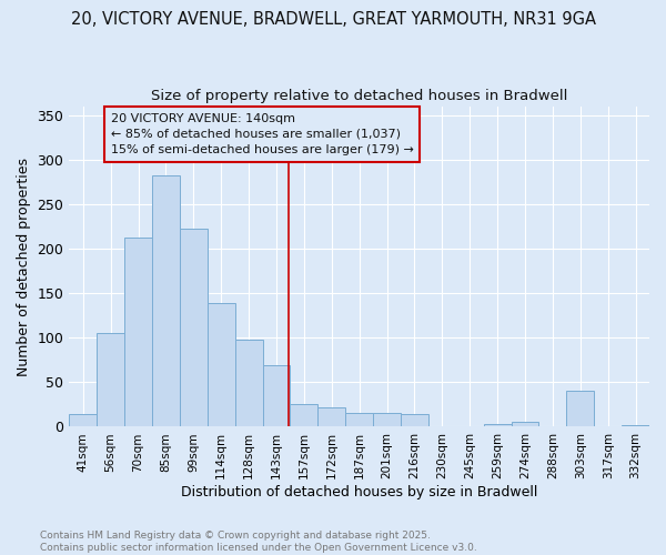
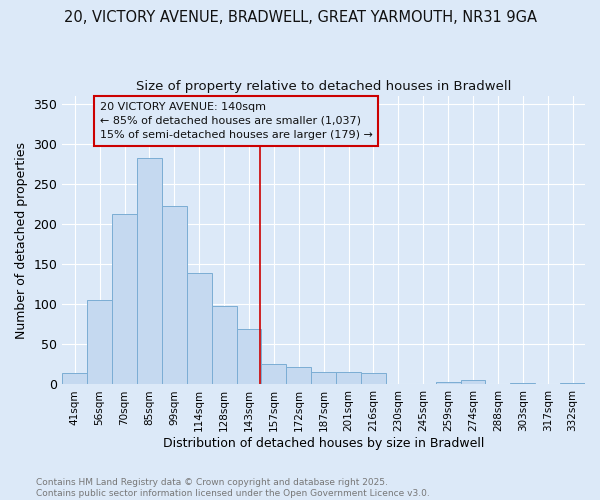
303sqm: 40 -> 2
